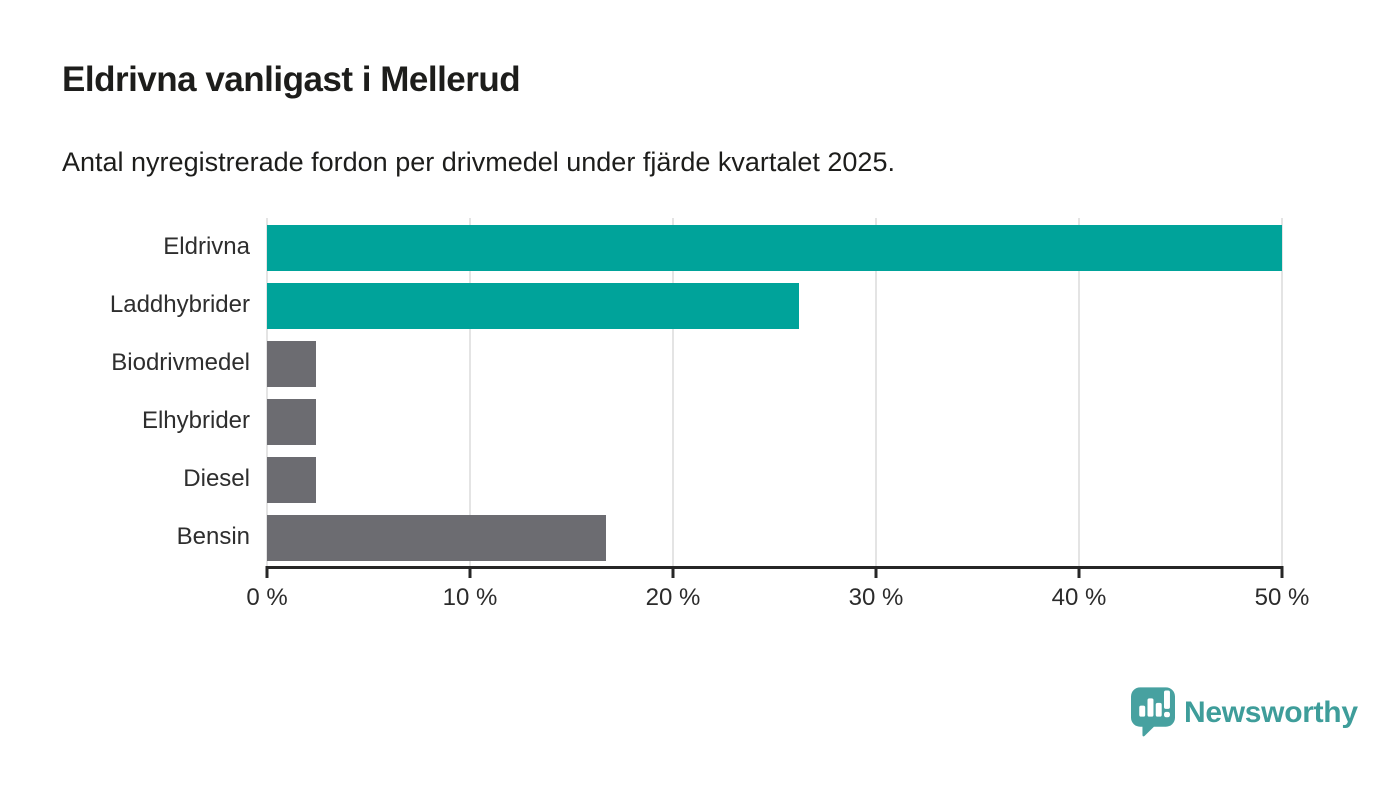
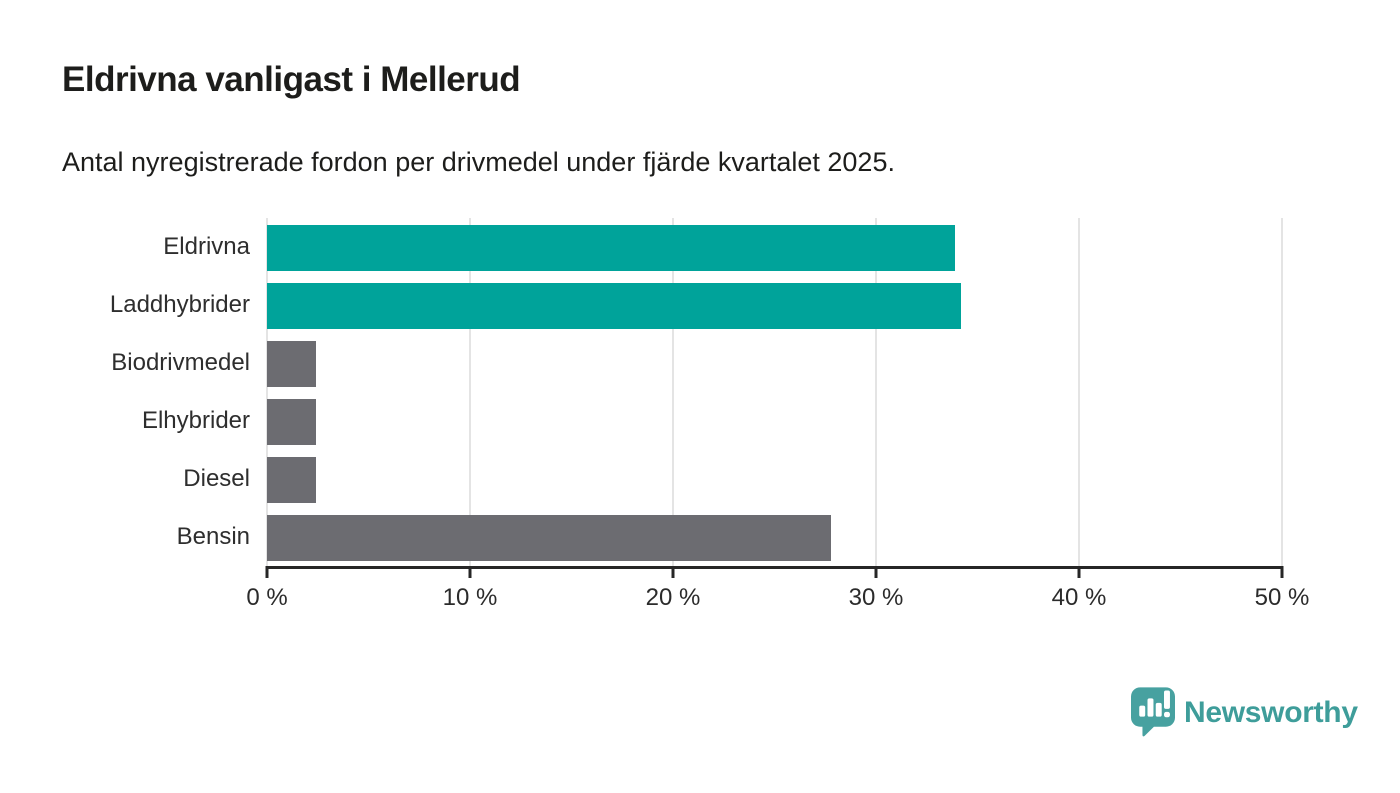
Eldrivna: 50.0% -> 33.9%
Laddhybrider: 26.2% -> 34.2%
Bensin: 16.7% -> 27.8%
